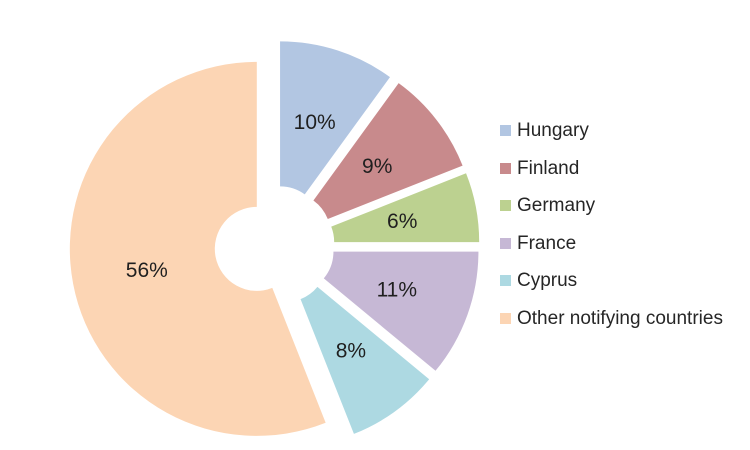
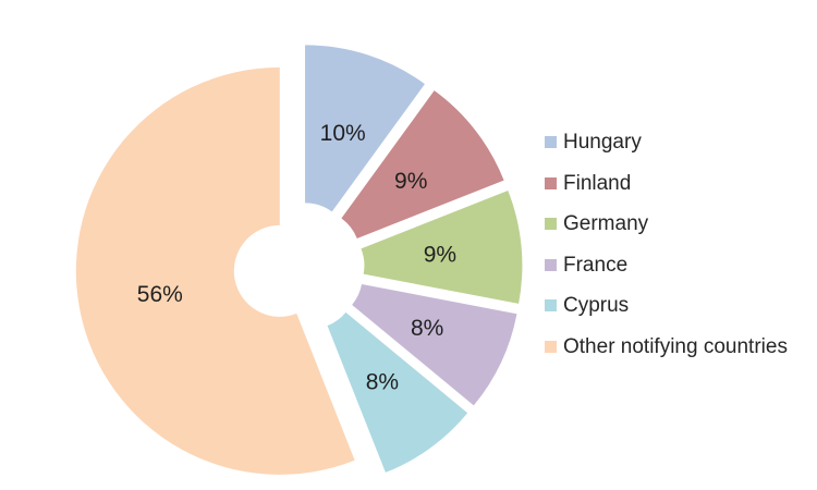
Germany: 6% -> 9%
France: 11% -> 8%
